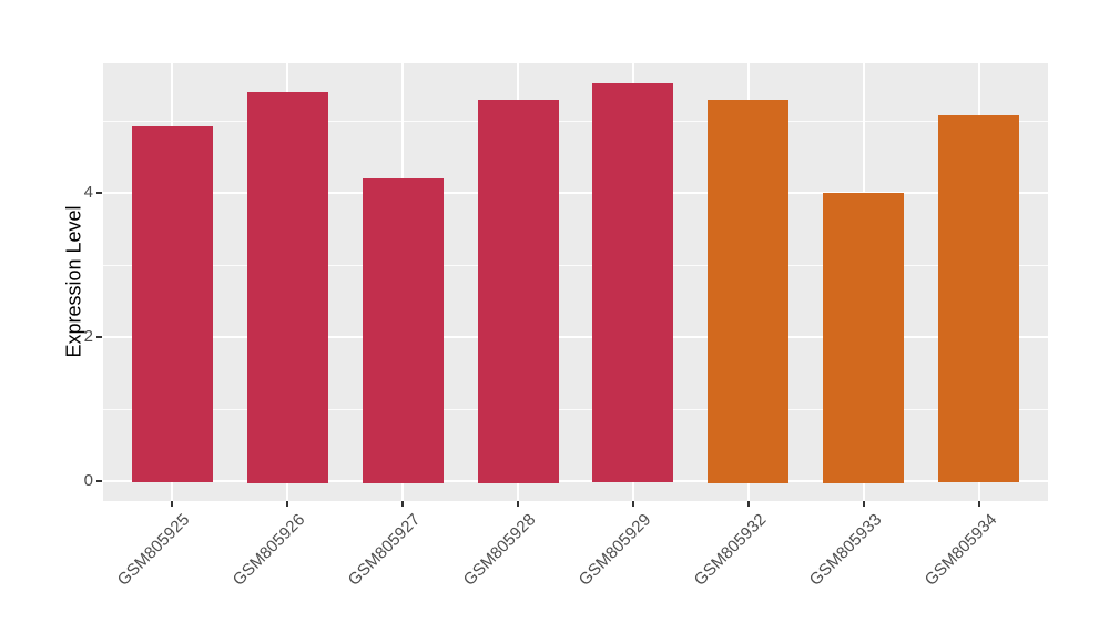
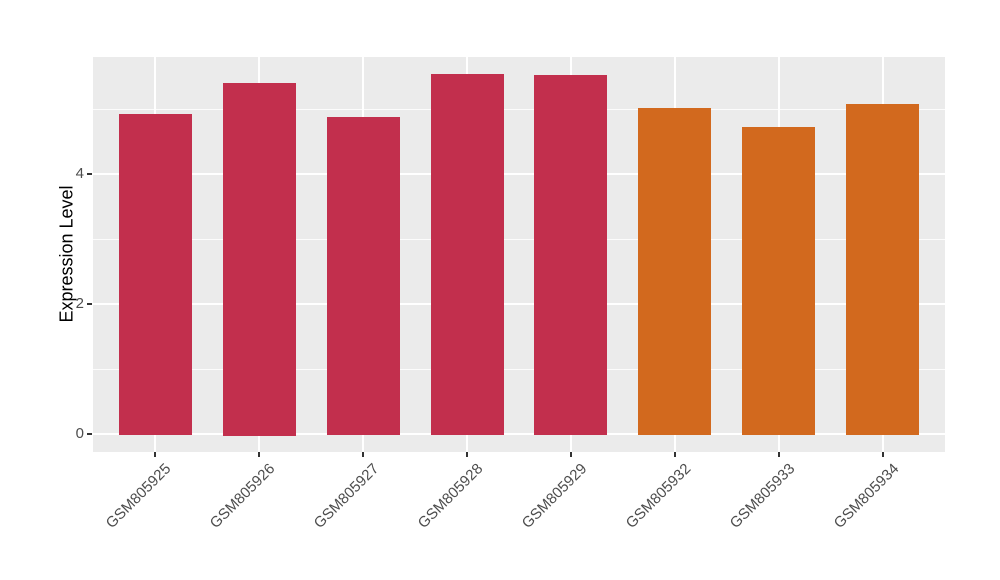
GSM805927: 4.2 -> 4.9
GSM805928: 5.3 -> 5.5
GSM805932: 5.3 -> 5.0
GSM805933: 4.0 -> 4.7
